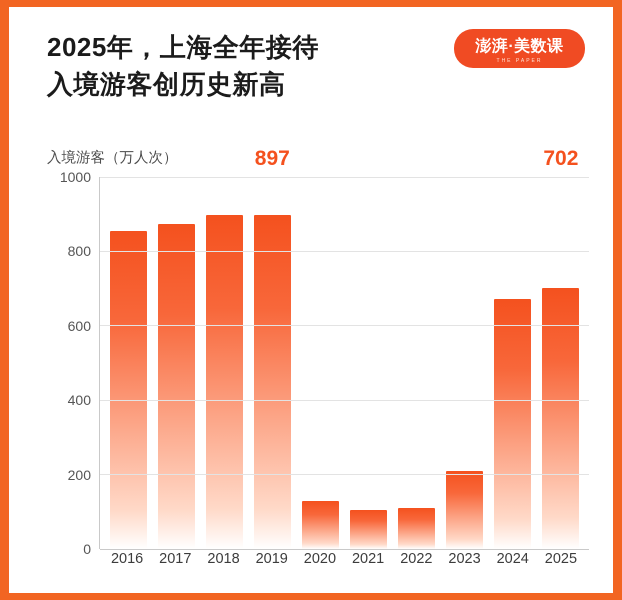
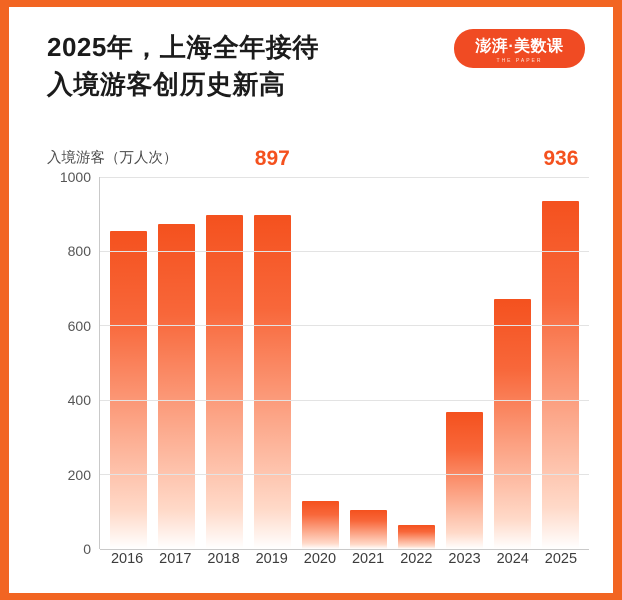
2022: 110 -> 60
2023: 210 -> 370
2025: 702 -> 936
